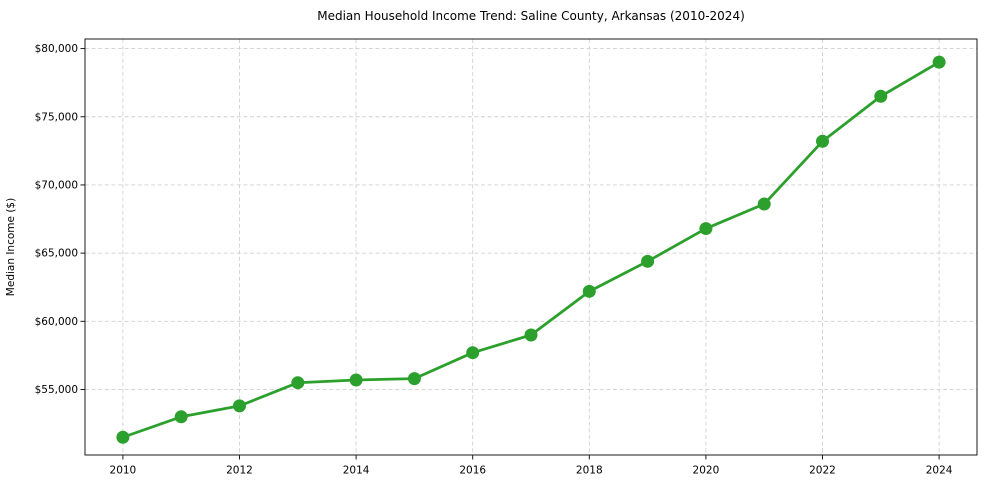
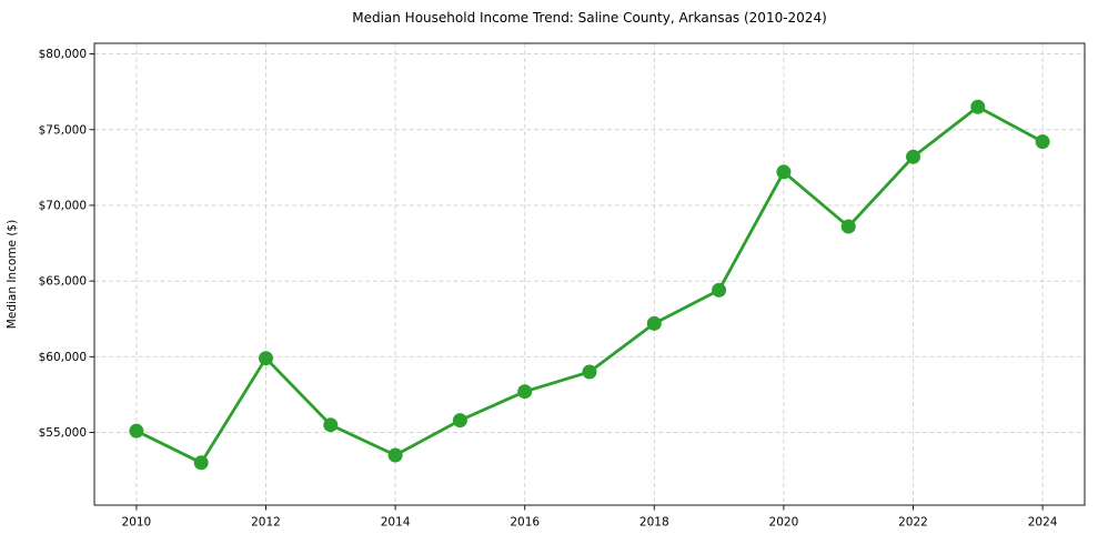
2010: $51500 -> $55100
2012: $53800 -> $59900
2014: $55700 -> $53500
2020: $66800 -> $72200
2024: $79000 -> $74200
